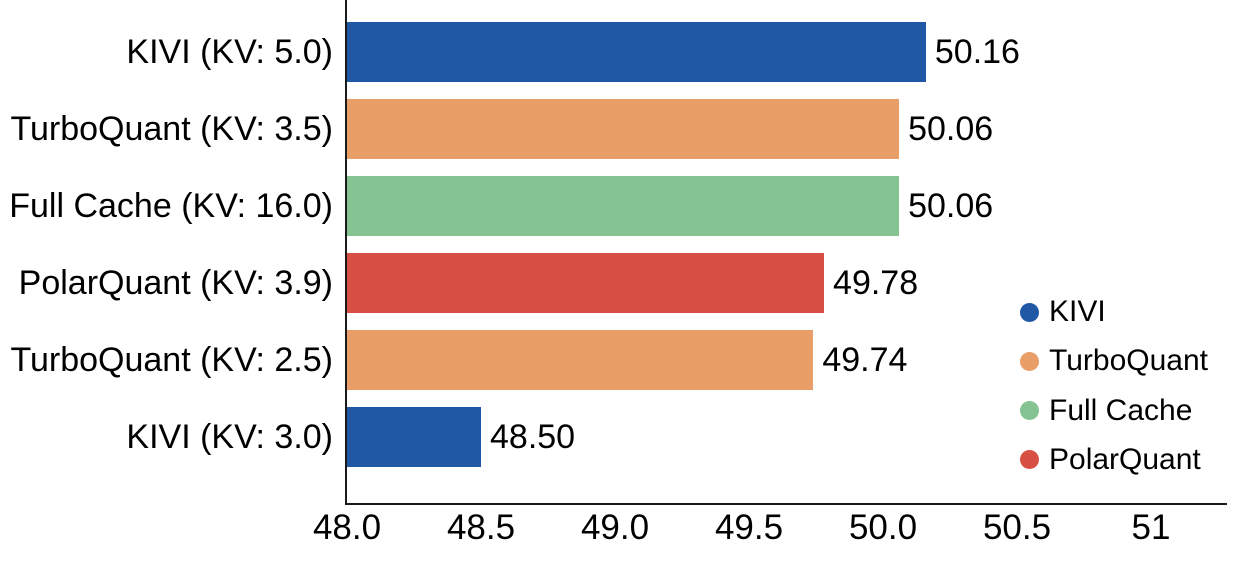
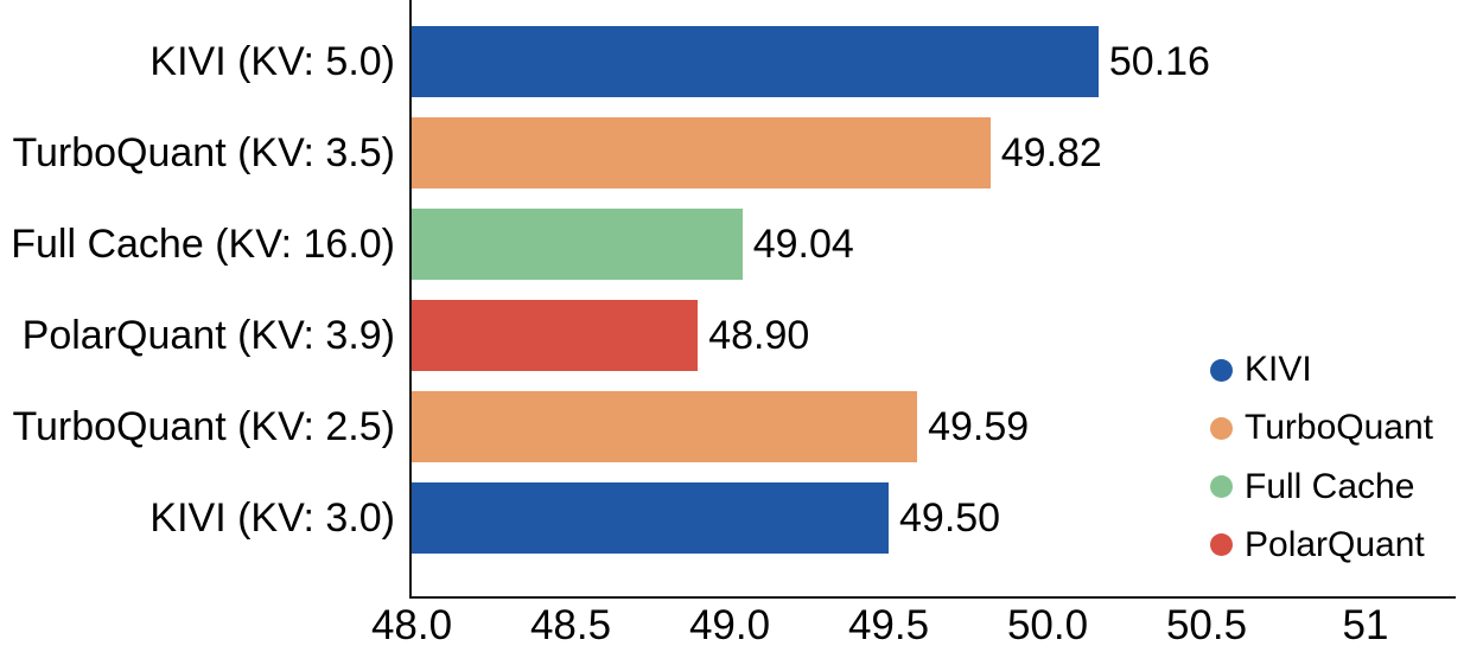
TurboQuant (KV: 3.5): 50.06 -> 49.82
Full Cache (KV: 16.0): 50.06 -> 49.04
PolarQuant (KV: 3.9): 49.78 -> 48.90
TurboQuant (KV: 2.5): 49.74 -> 49.59
KIVI (KV: 3.0): 48.50 -> 49.50
